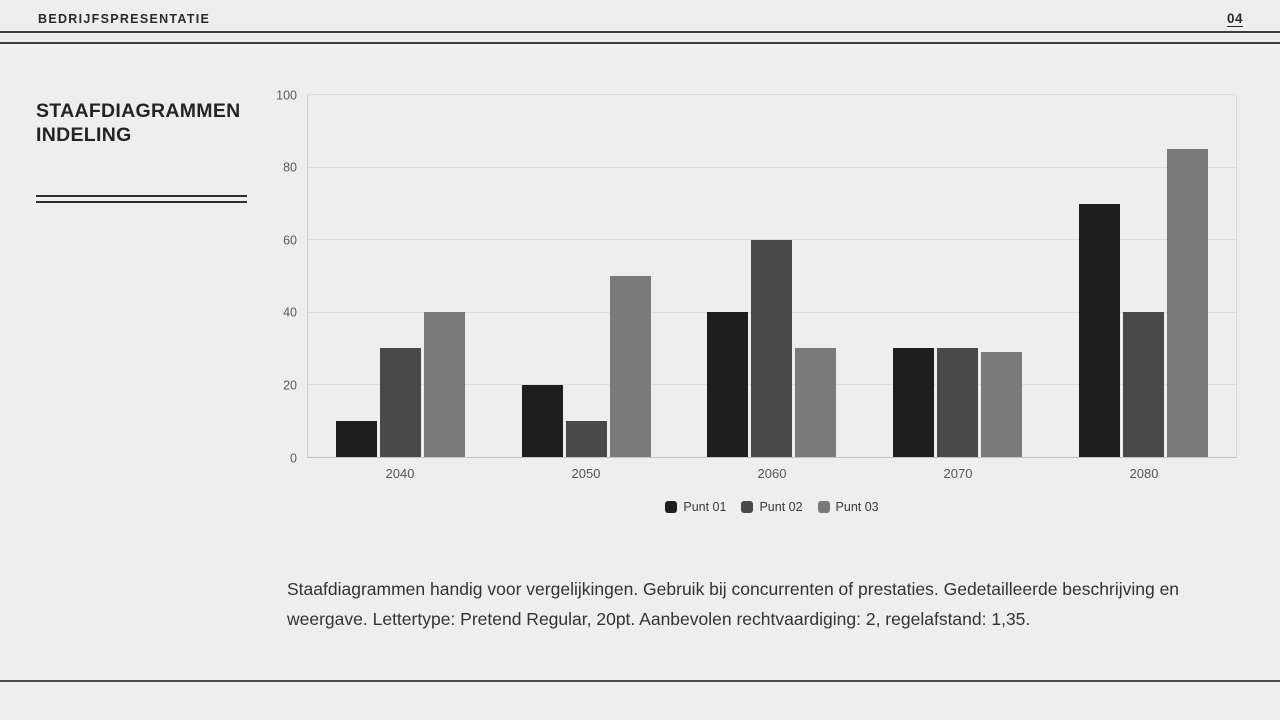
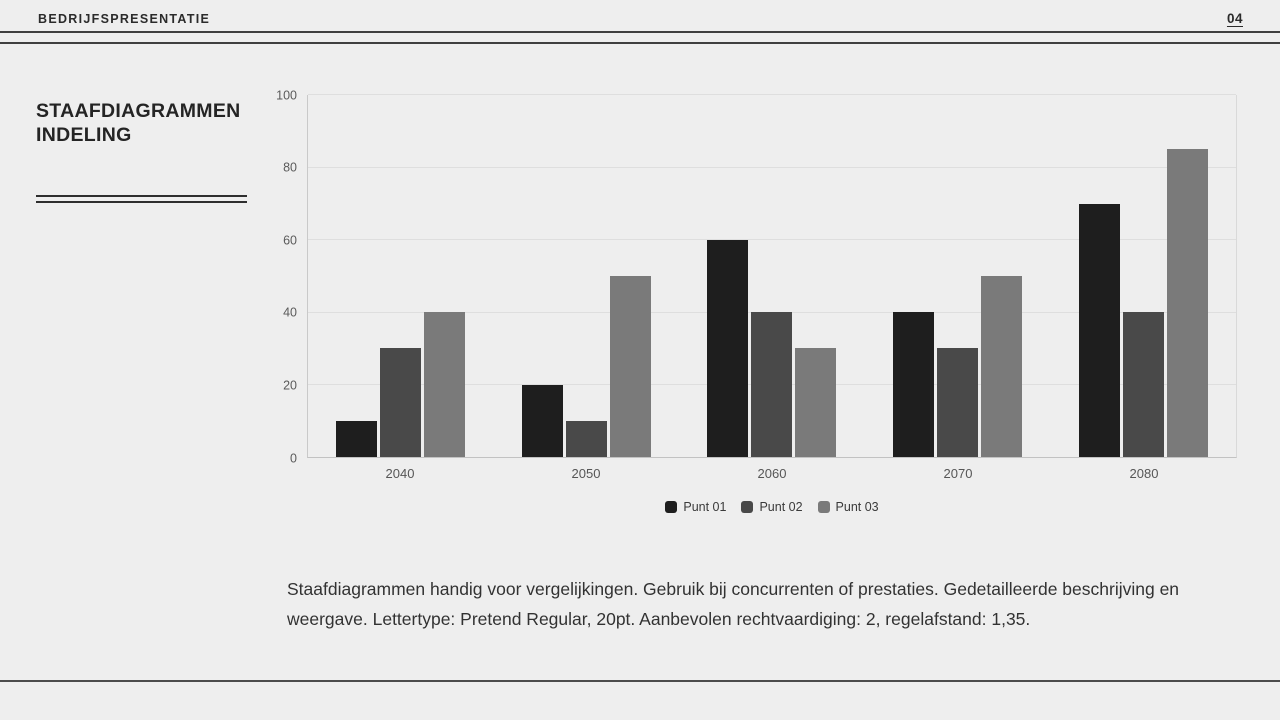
Punt 01/2060: 40 -> 60
Punt 02/2060: 60 -> 40
Punt 01/2070: 30 -> 40
Punt 03/2070: 29 -> 50
